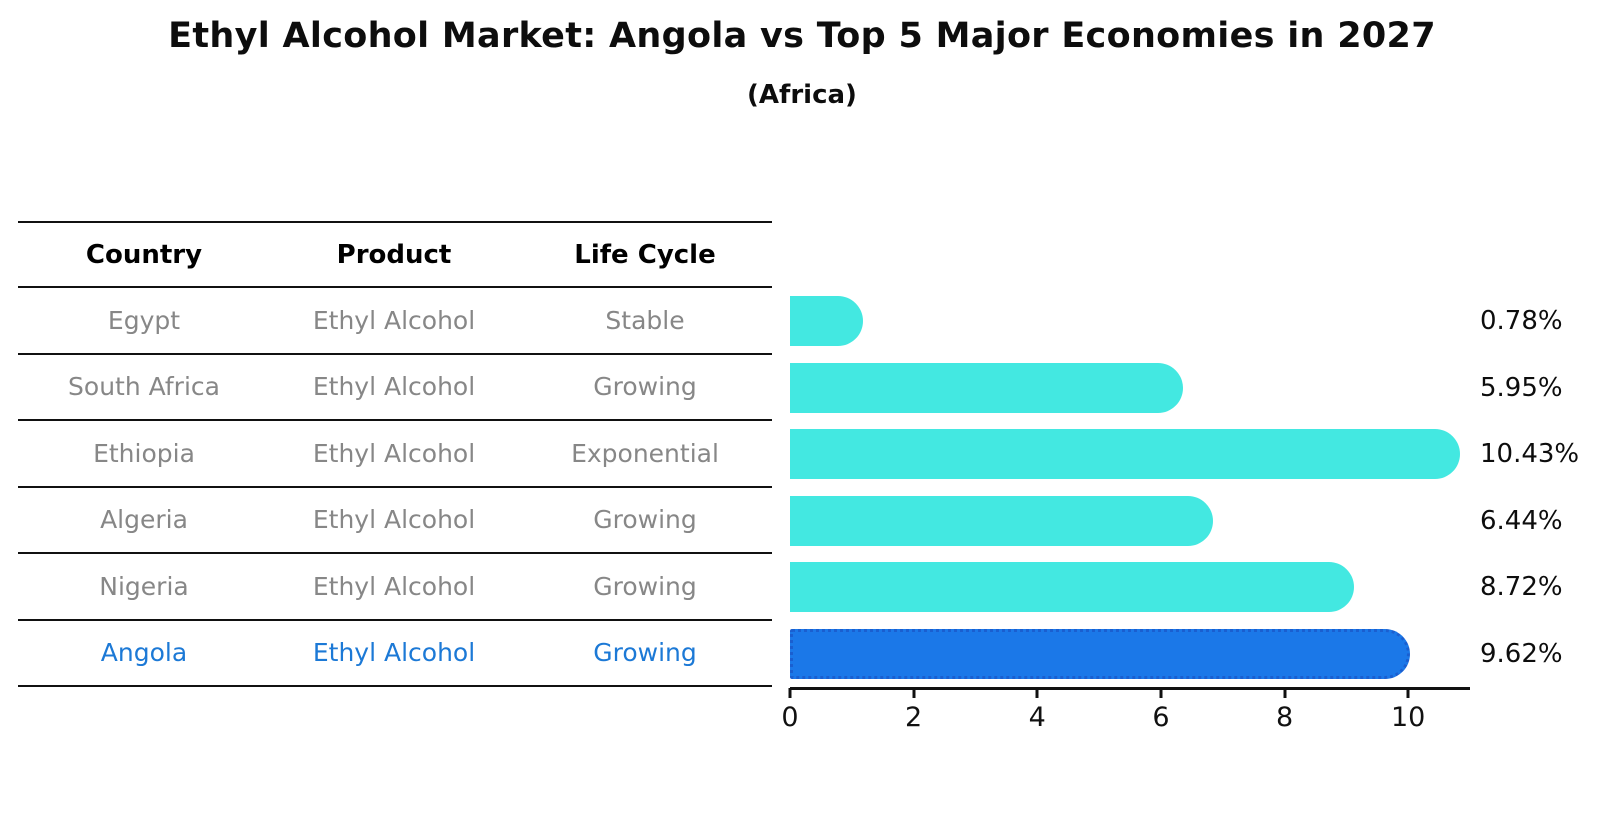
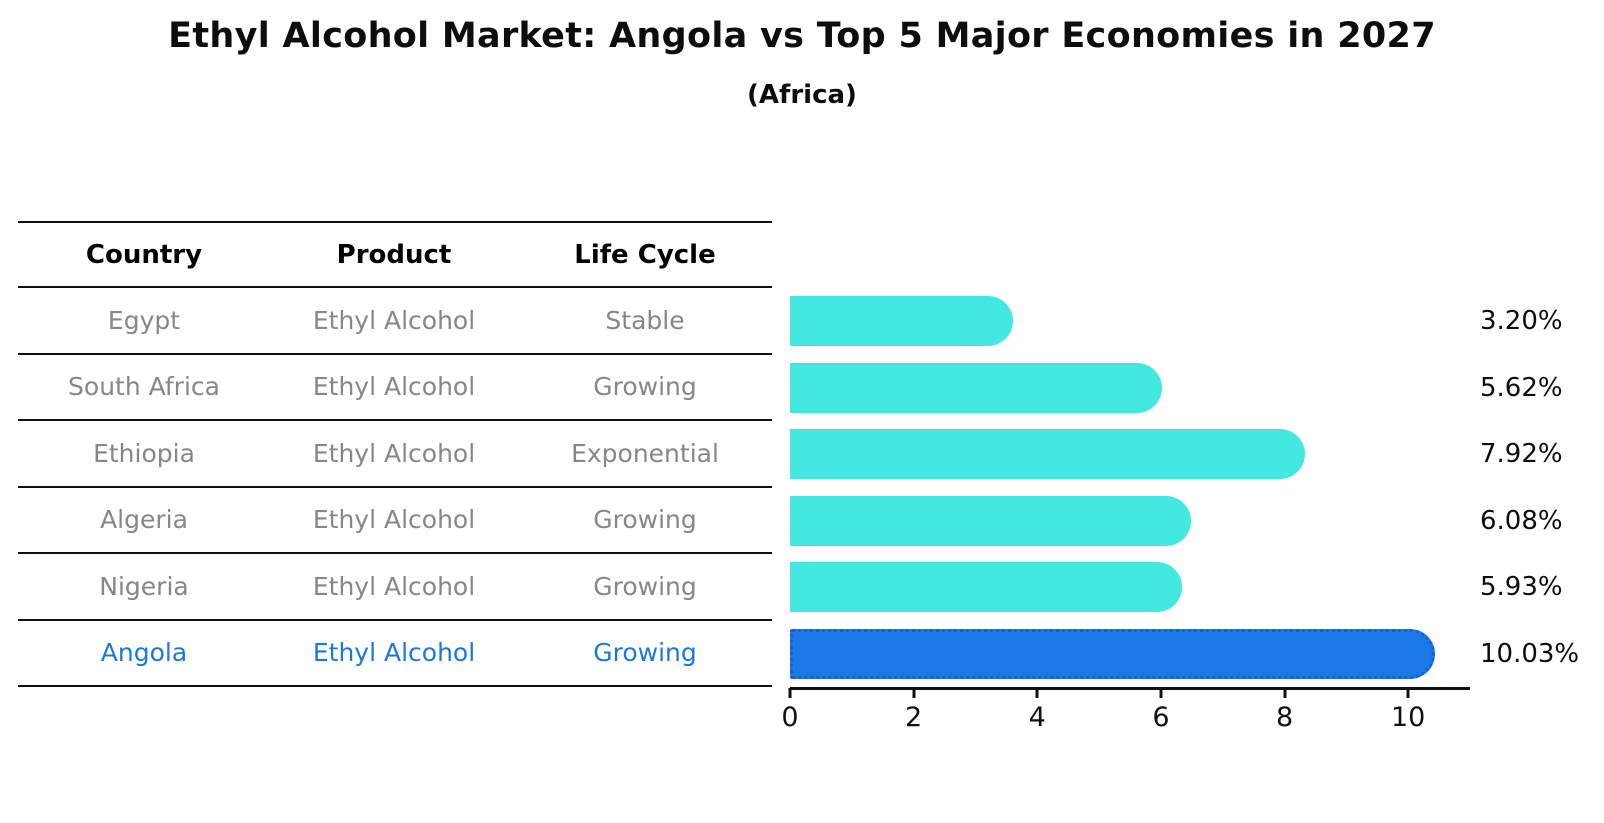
Egypt: 0.78% -> 3.20%
South Africa: 5.95% -> 5.62%
Ethiopia: 10.43% -> 7.92%
Algeria: 6.44% -> 6.08%
Nigeria: 8.72% -> 5.93%
Angola: 9.62% -> 10.03%
